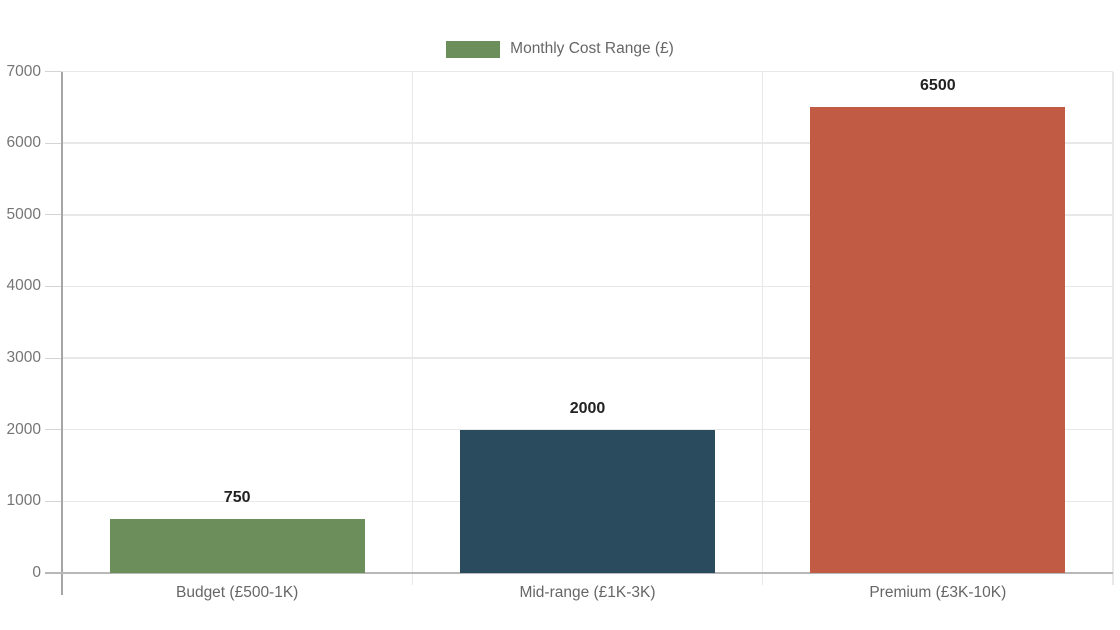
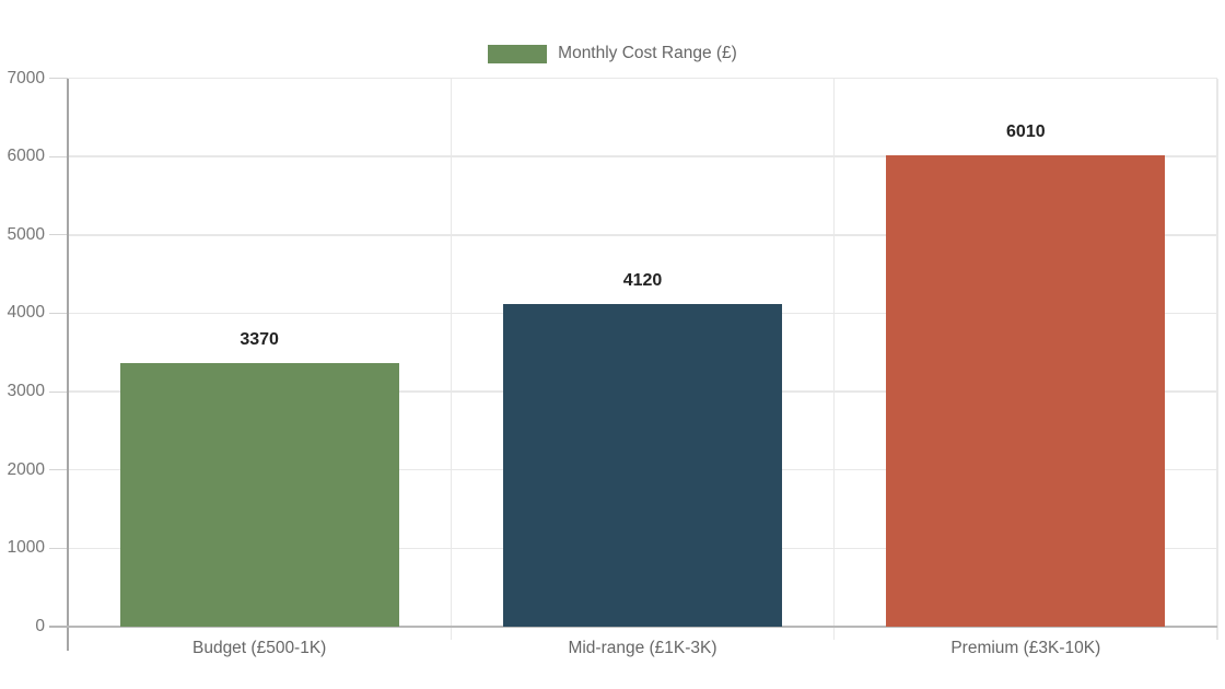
Budget (£500-1K): 750 -> 3370
Mid-range (£1K-3K): 2000 -> 4120
Premium (£3K-10K): 6500 -> 6010
